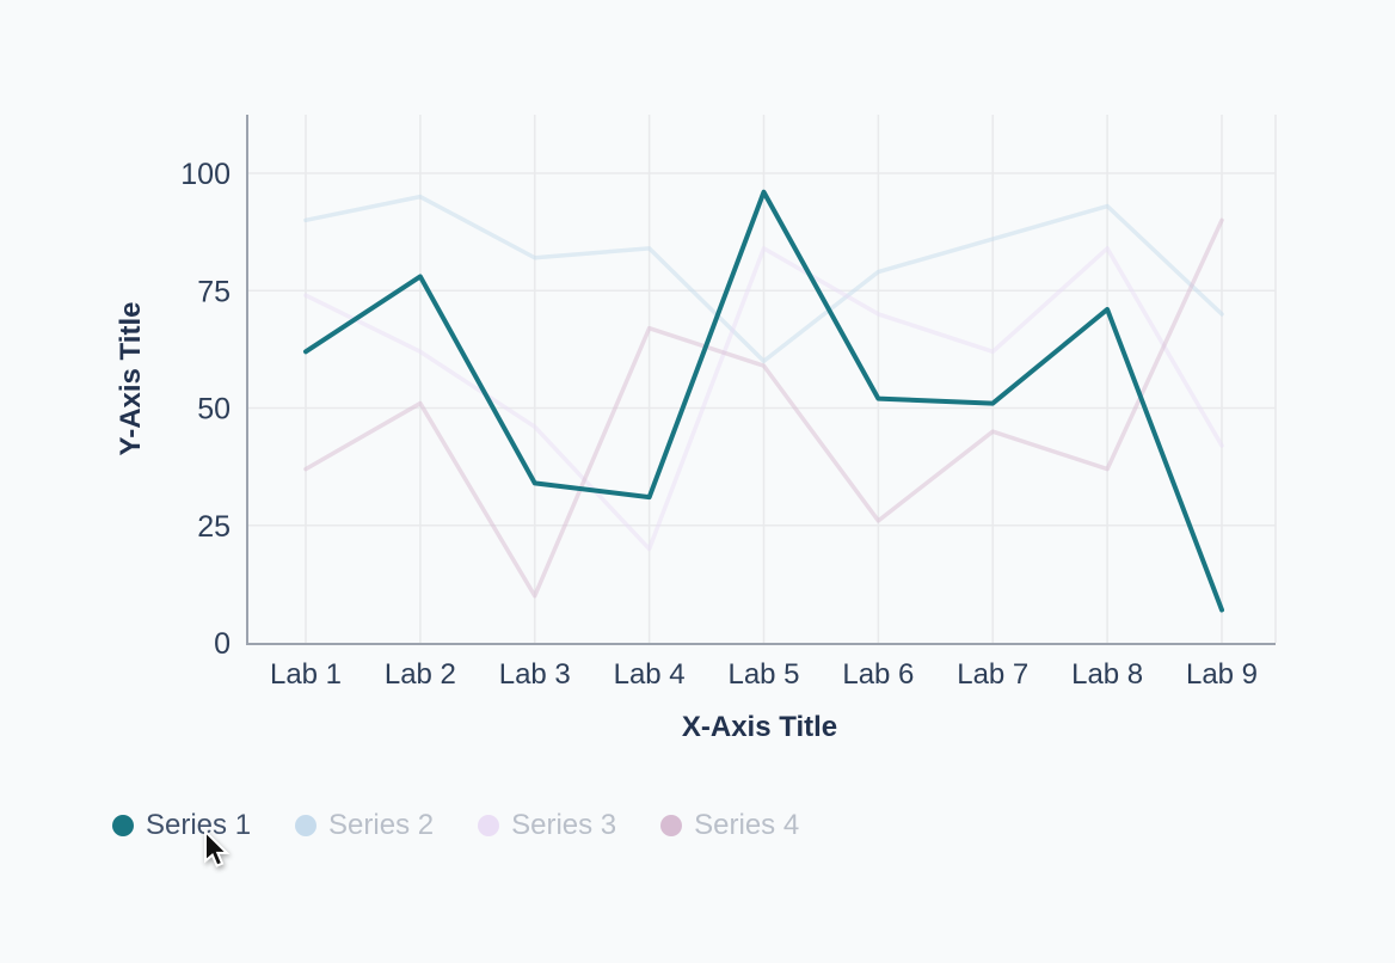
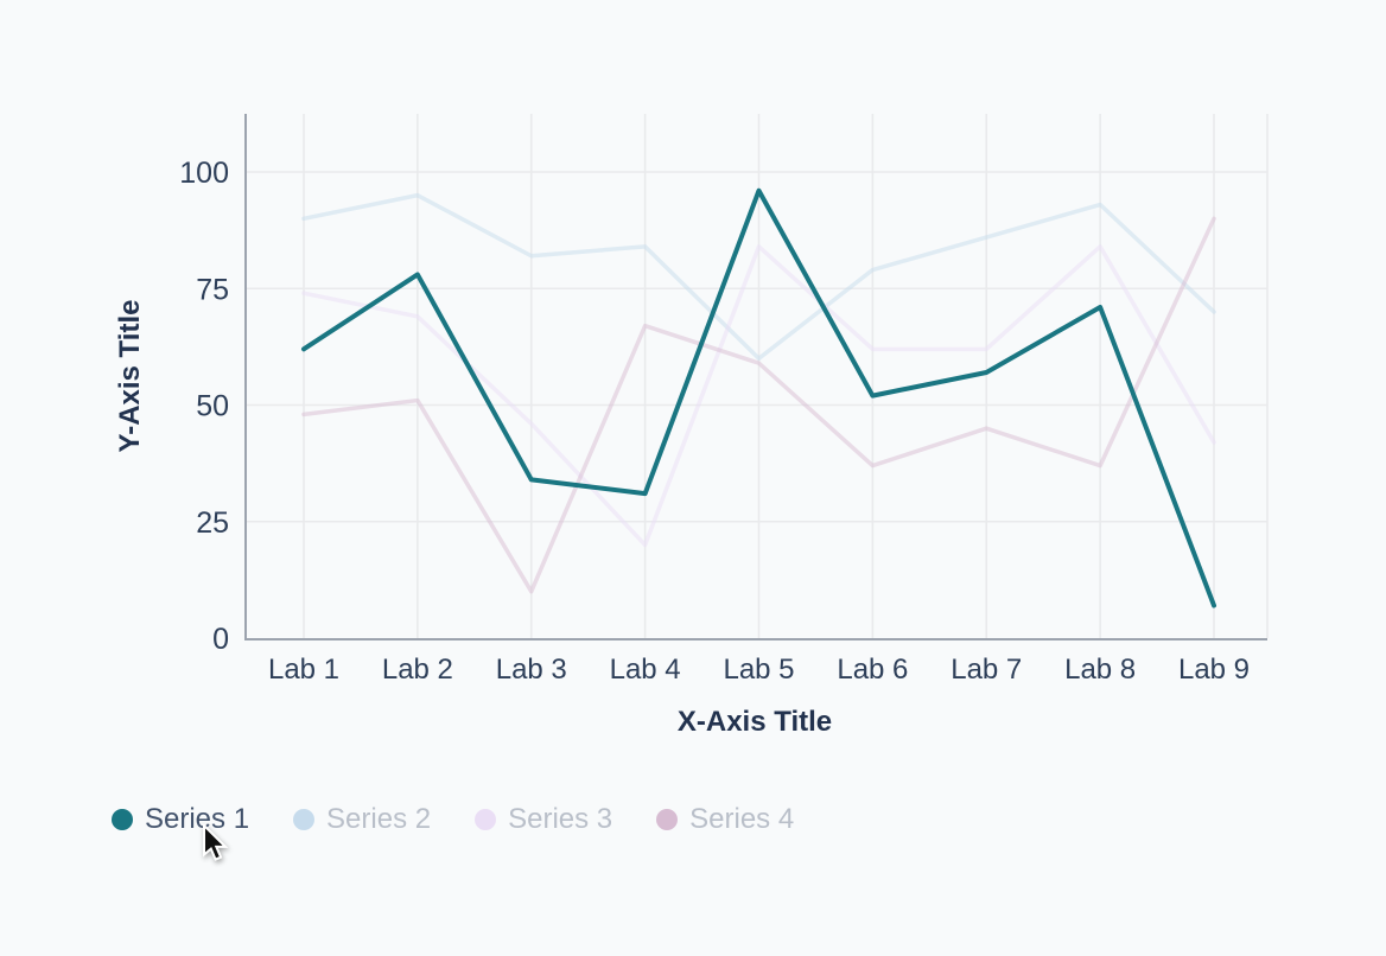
Series 4/Lab 1: 37 -> 48
Series 3/Lab 2: 62 -> 69
Series 3/Lab 6: 70 -> 62
Series 4/Lab 6: 26 -> 37
Series 1/Lab 7: 51 -> 57
